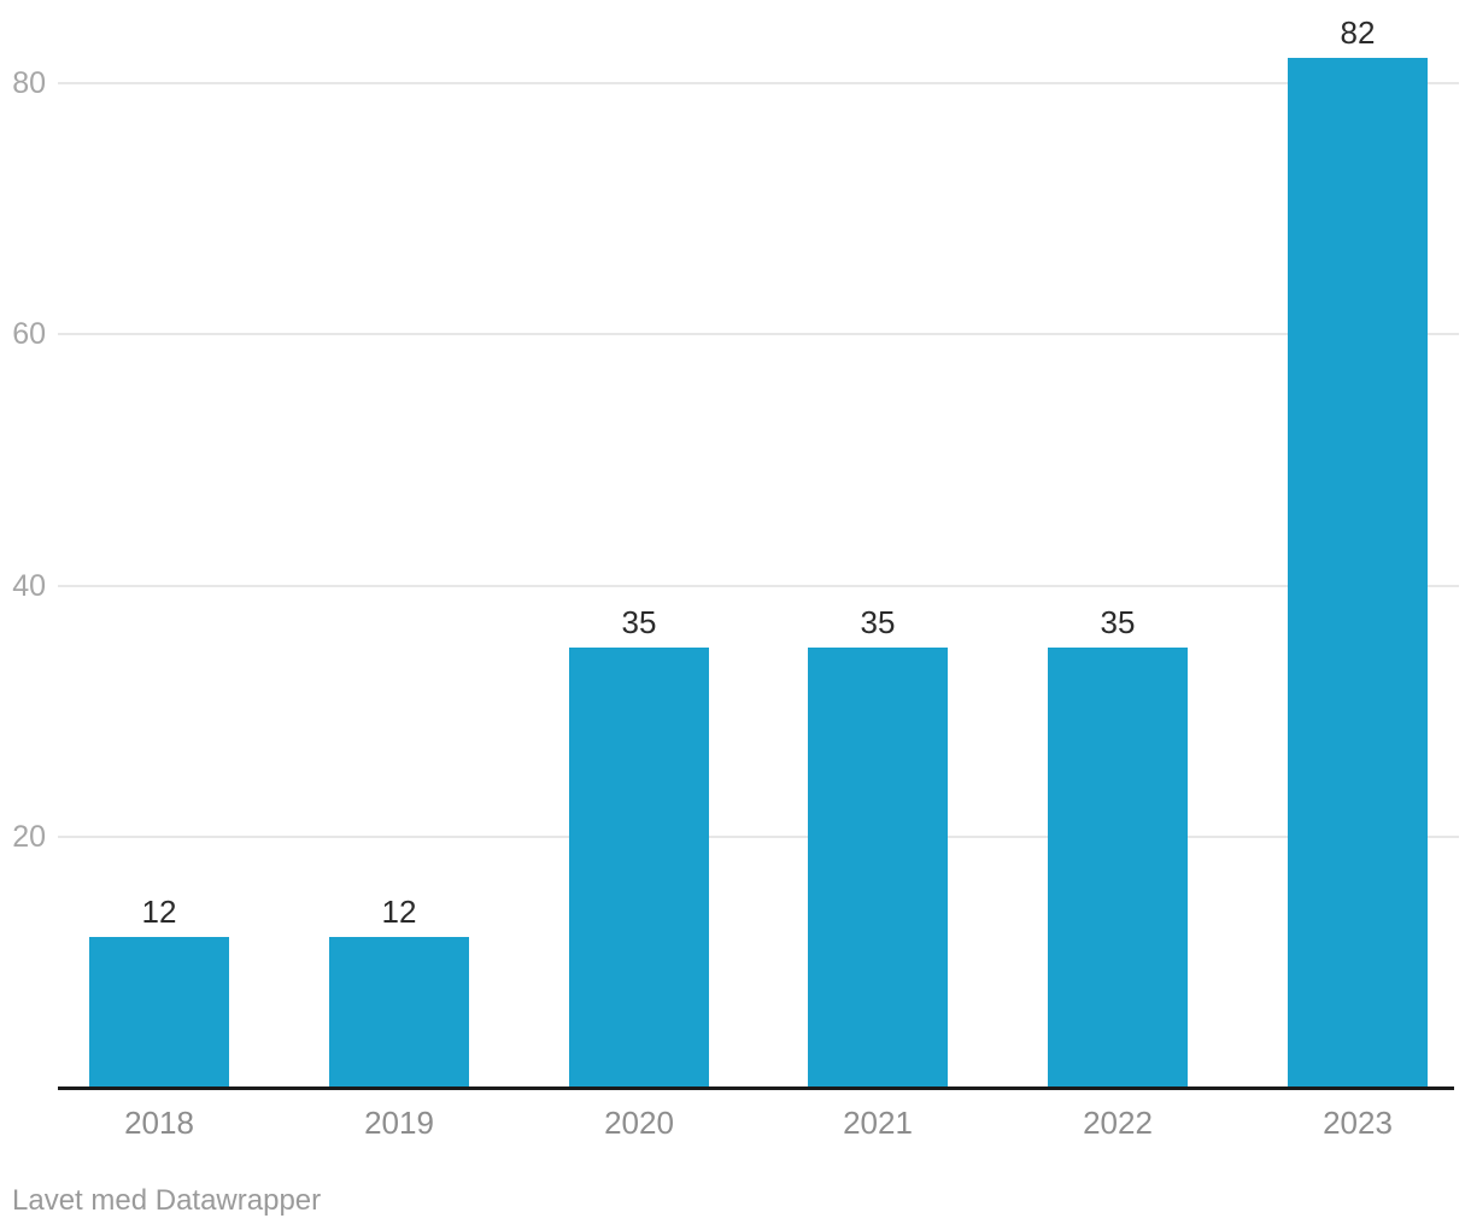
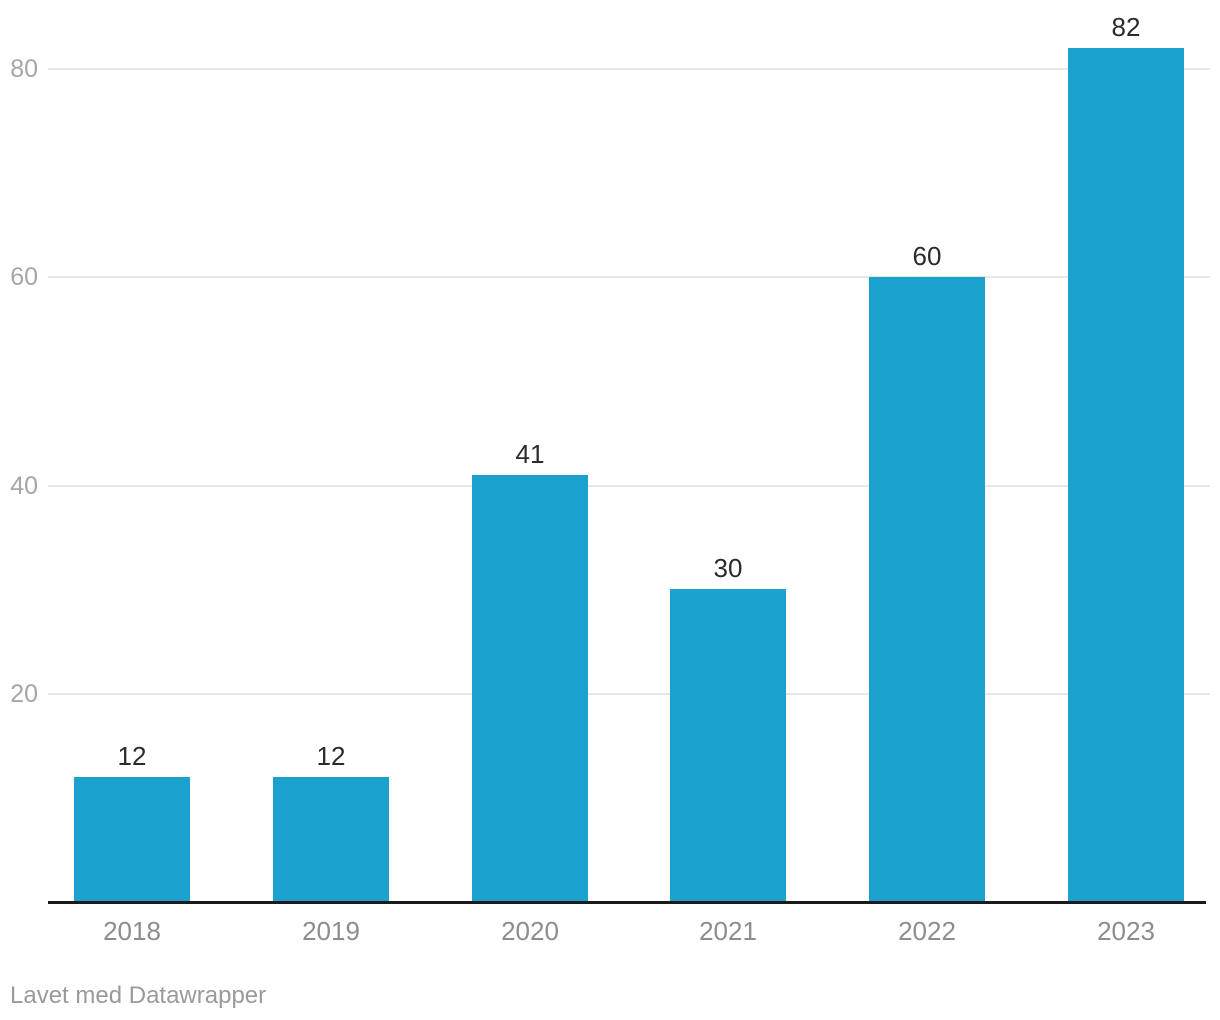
2020: 35 -> 41
2021: 35 -> 30
2022: 35 -> 60
